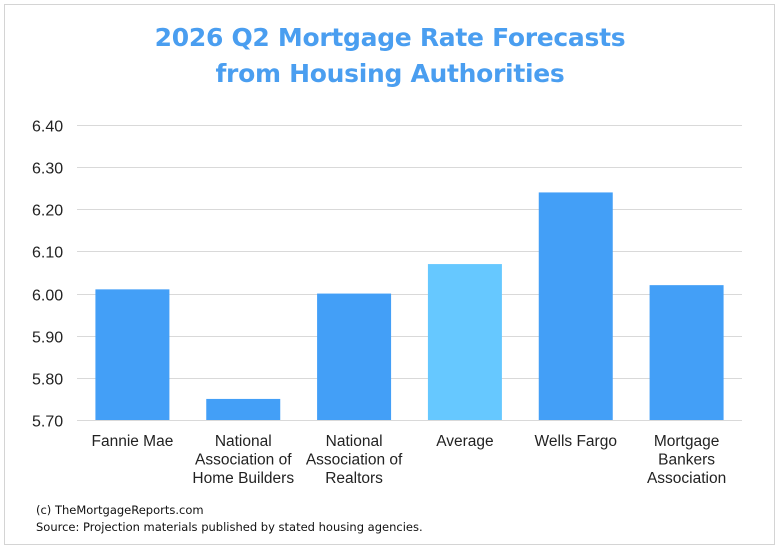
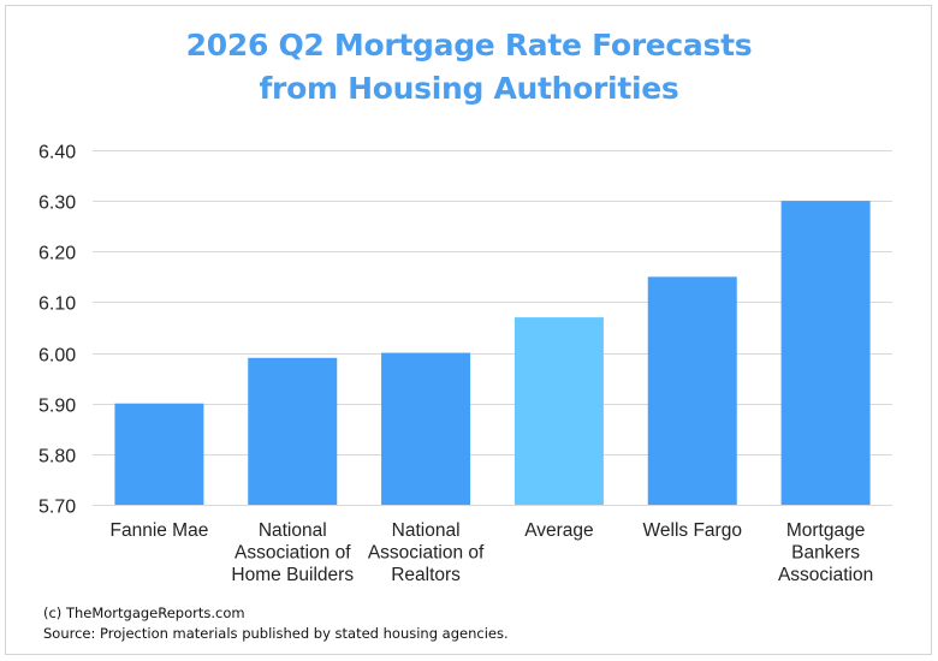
Fannie Mae: 6.01 -> 5.90
National Association of Home Builders: 5.75 -> 5.99
Wells Fargo: 6.24 -> 6.15
Mortgage Bankers Association: 6.02 -> 6.30
